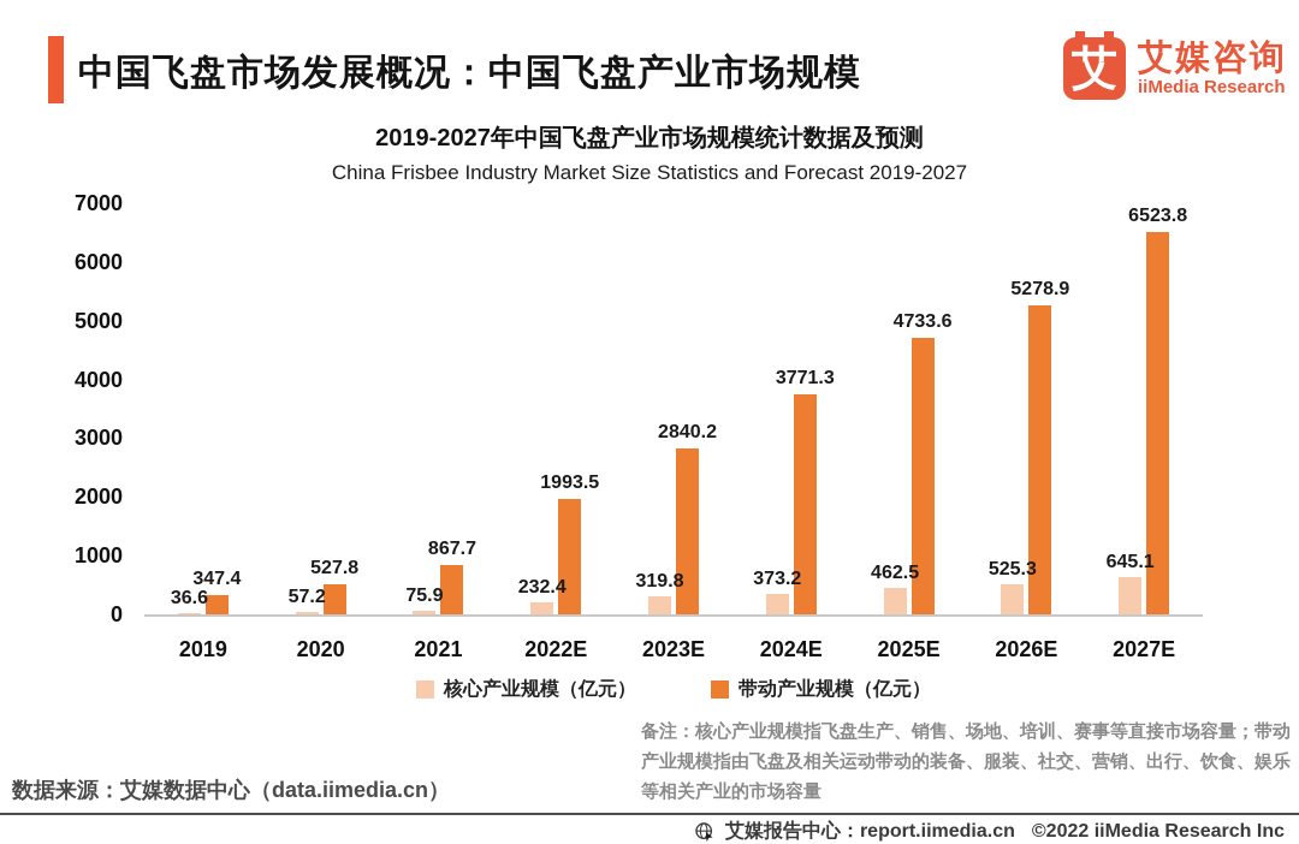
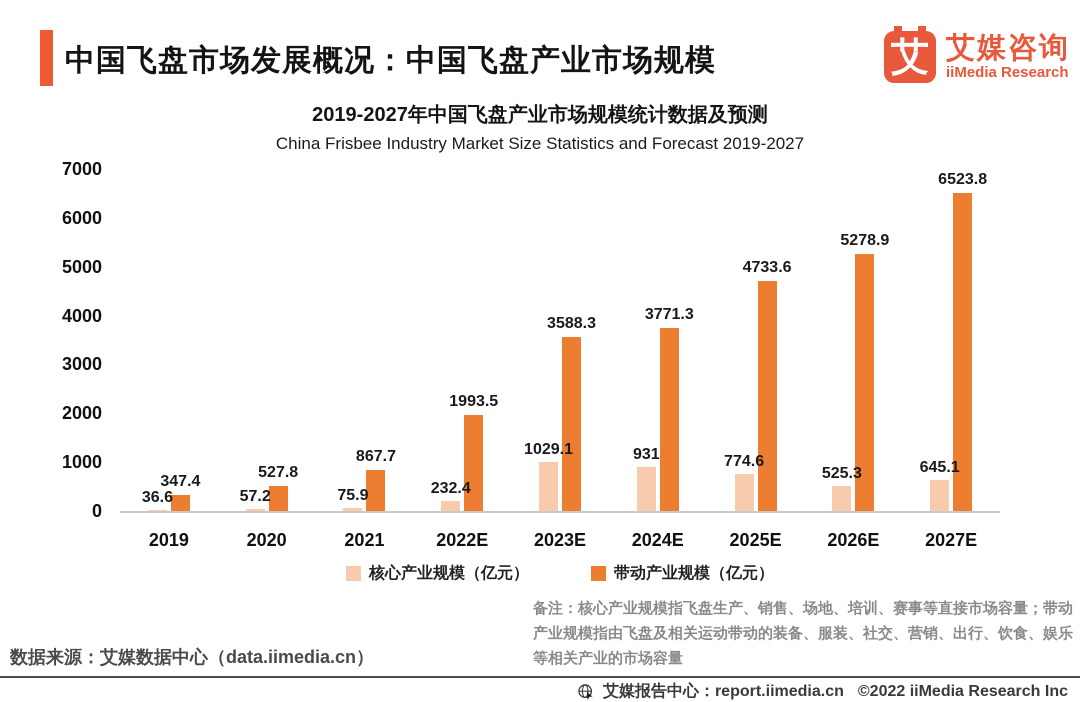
核心产业规模（亿元）/2023E: 319.8 -> 1029.1
带动产业规模（亿元）/2023E: 2840.2 -> 3588.3
核心产业规模（亿元）/2024E: 373.2 -> 931
核心产业规模（亿元）/2025E: 462.5 -> 774.6
